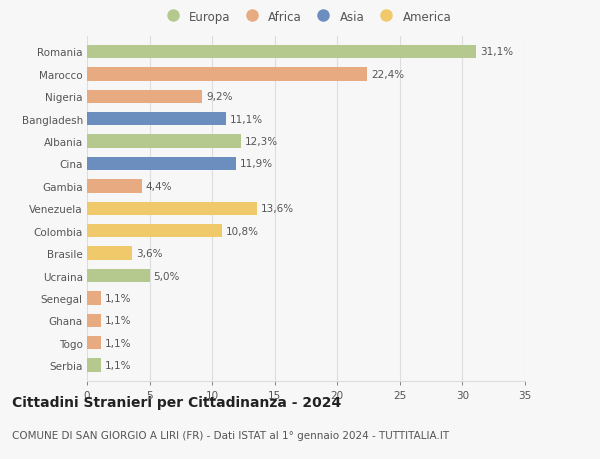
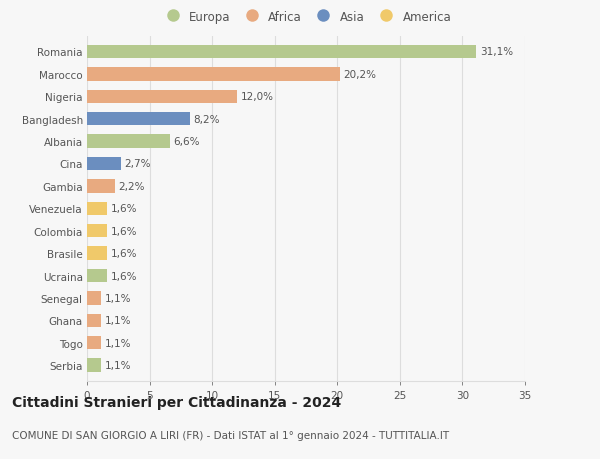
Marocco: 22,4% -> 20,2%
Nigeria: 9,2% -> 12,0%
Bangladesh: 11,1% -> 8,2%
Albania: 12,3% -> 6,6%
Cina: 11,9% -> 2,7%
Gambia: 4,4% -> 2,2%
Venezuela: 13,6% -> 1,6%
Colombia: 10,8% -> 1,6%
Brasile: 3,6% -> 1,6%
Ucraina: 5,0% -> 1,6%
